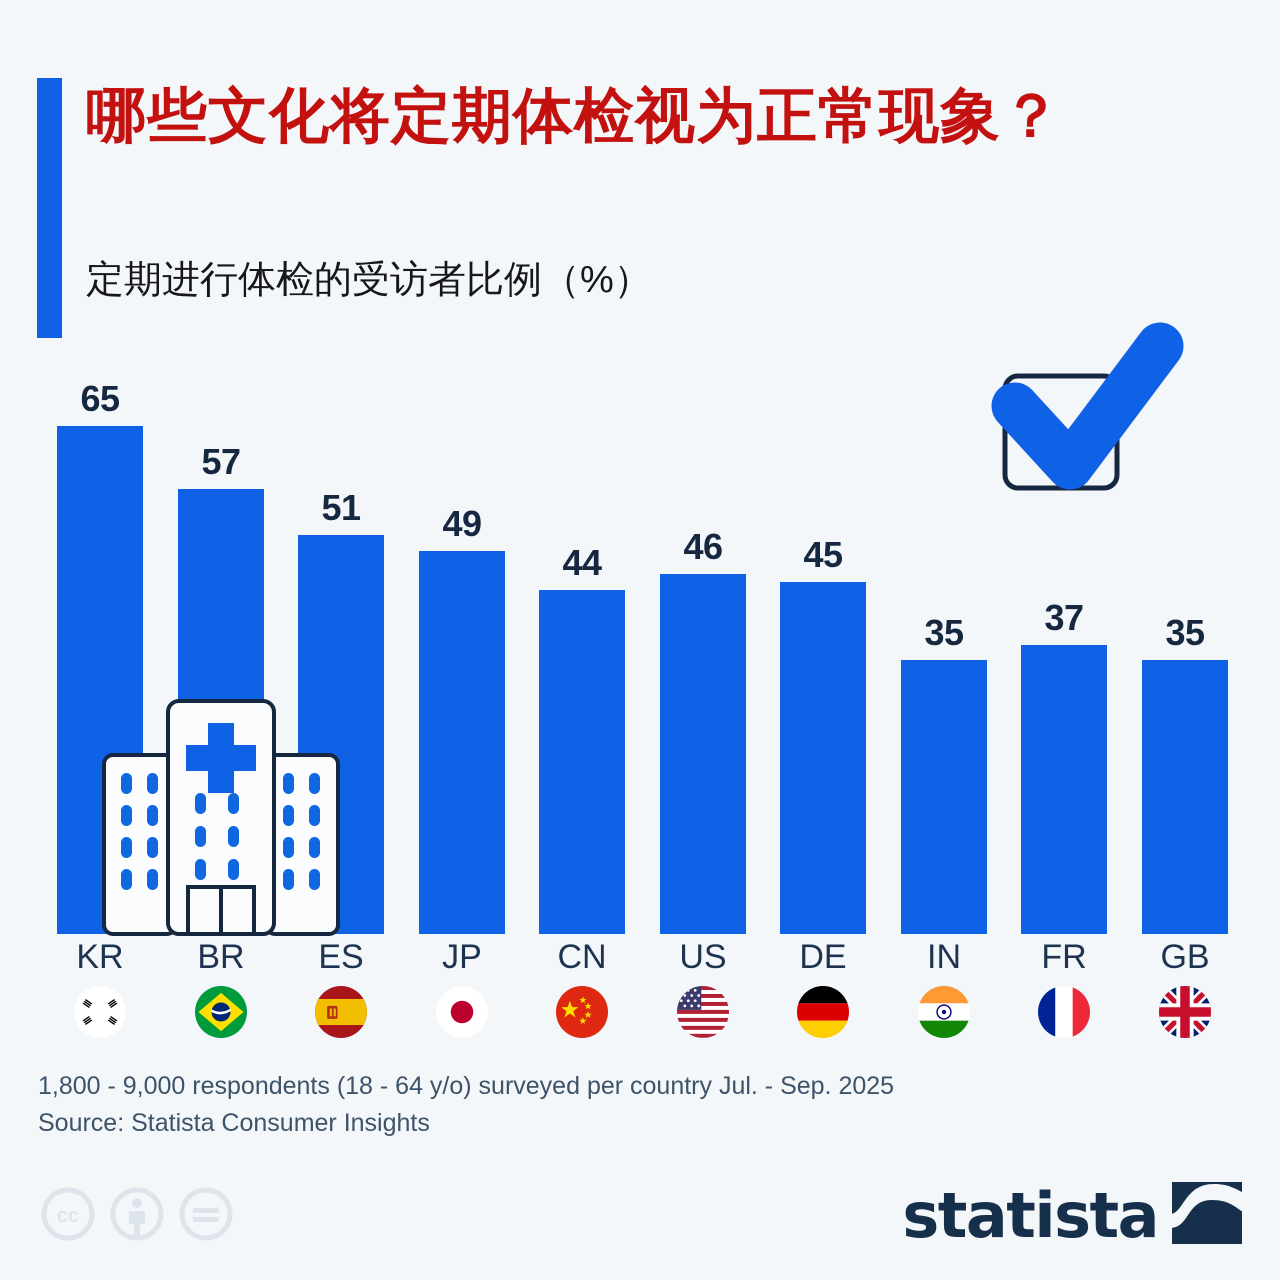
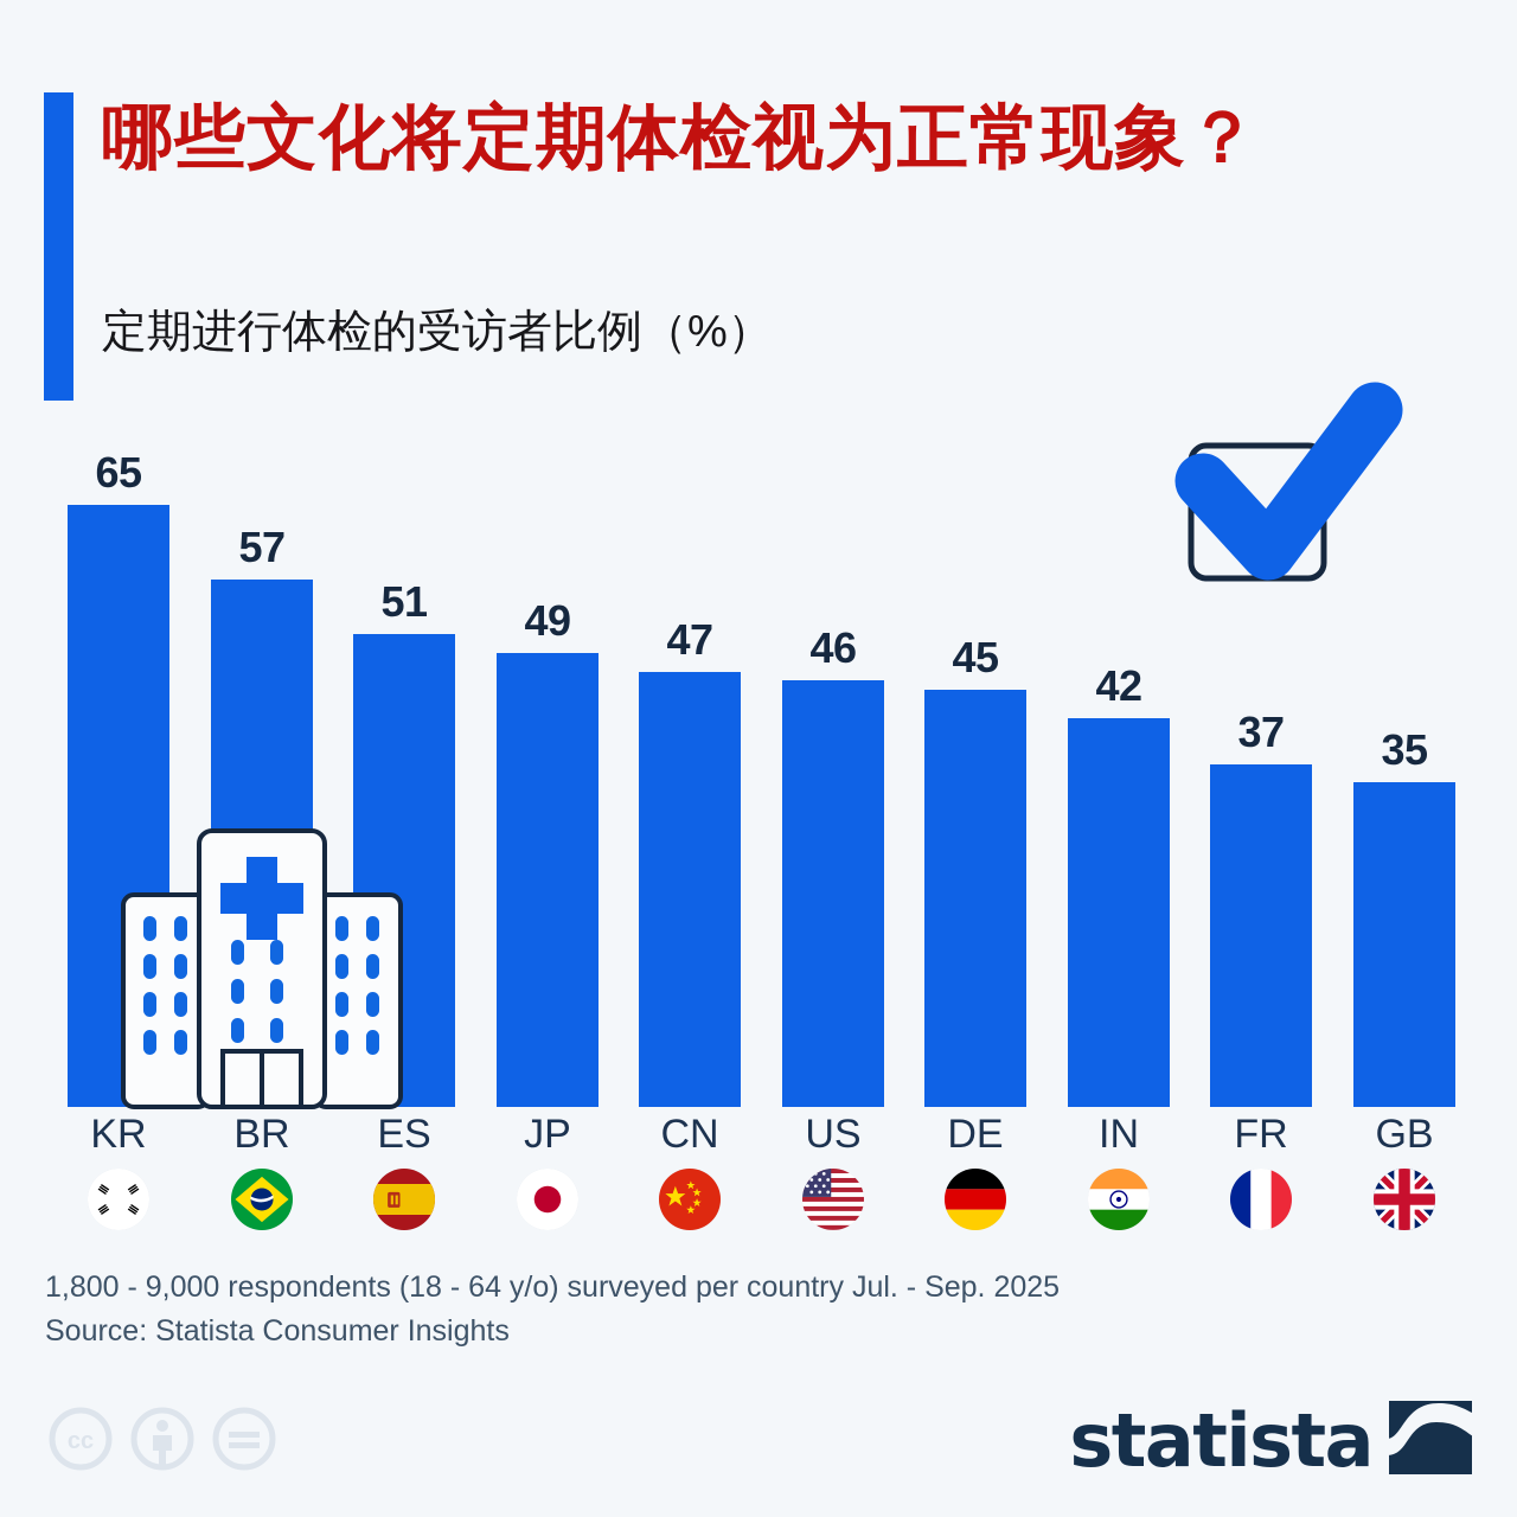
CN: 44 -> 47
IN: 35 -> 42
